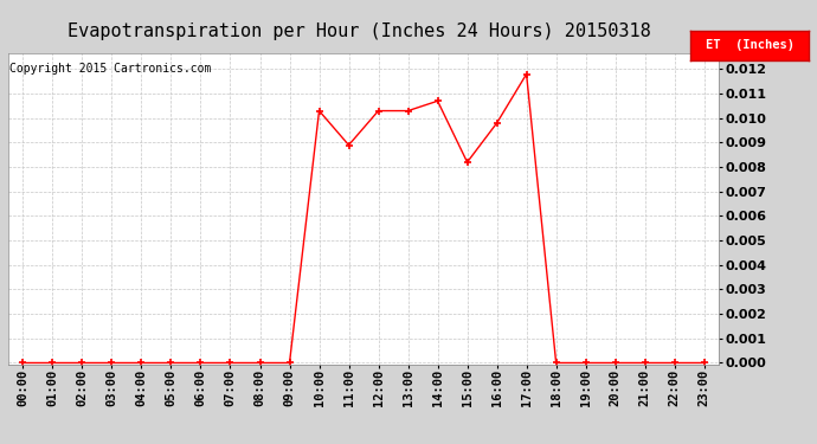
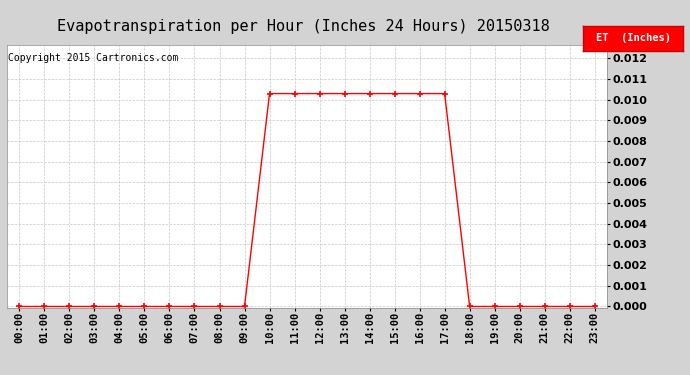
11:00: 0.0089 -> 0.0103
14:00: 0.0107 -> 0.0103
15:00: 0.0082 -> 0.0103
16:00: 0.0098 -> 0.0103
17:00: 0.0118 -> 0.0103
